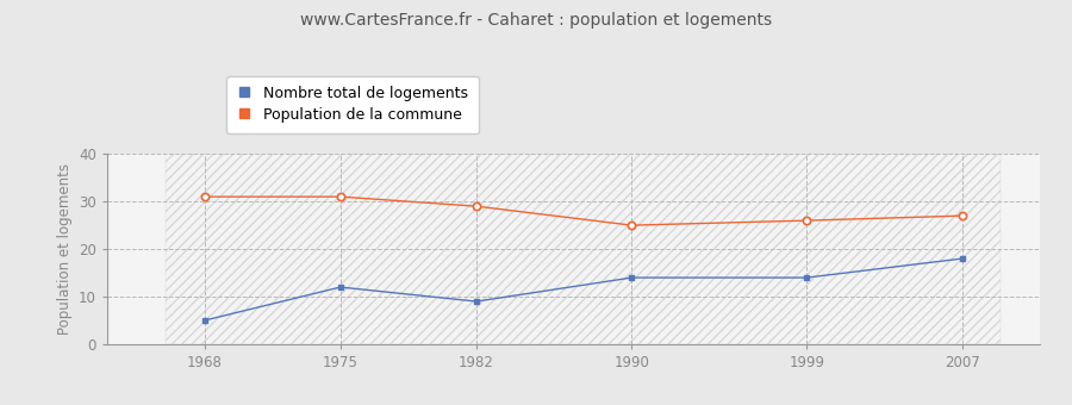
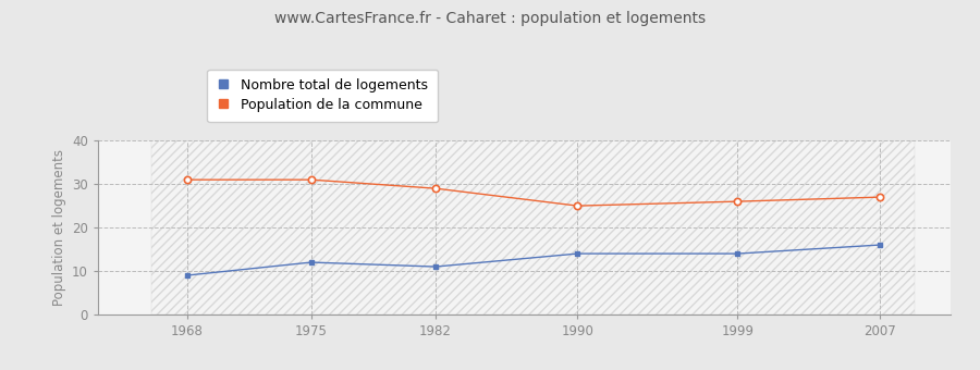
Nombre total de logements/1968: 5 -> 9
Nombre total de logements/1982: 9 -> 11
Nombre total de logements/2007: 18 -> 16
